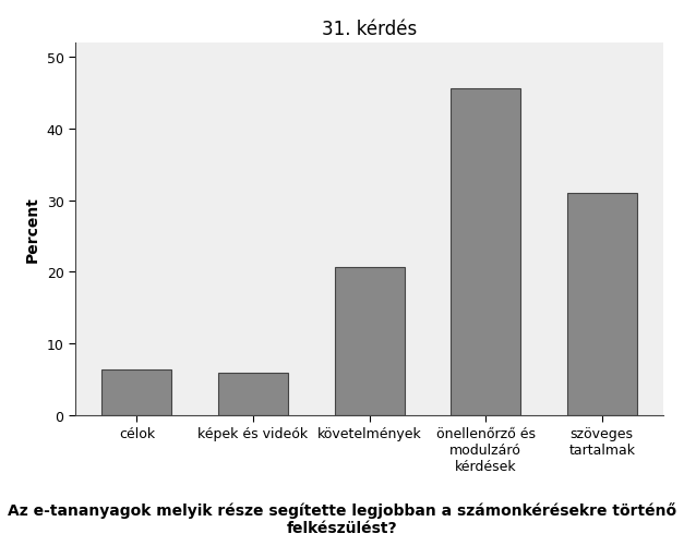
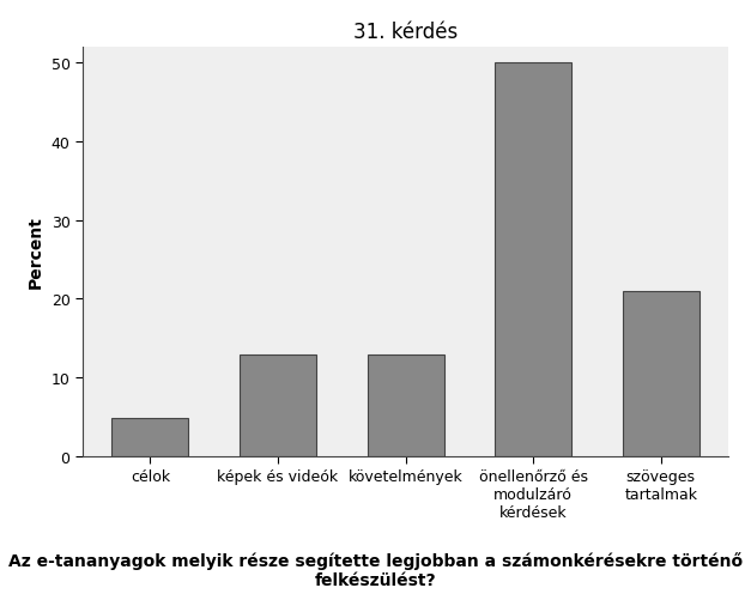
célok: 6.4 -> 4.8
képek és videók: 5.8 -> 12.9
követelmények: 20.6 -> 12.9
önellenőrző és modulzáró kérdések: 45.6 -> 50.0
szöveges tartalmak: 31.0 -> 21.0
